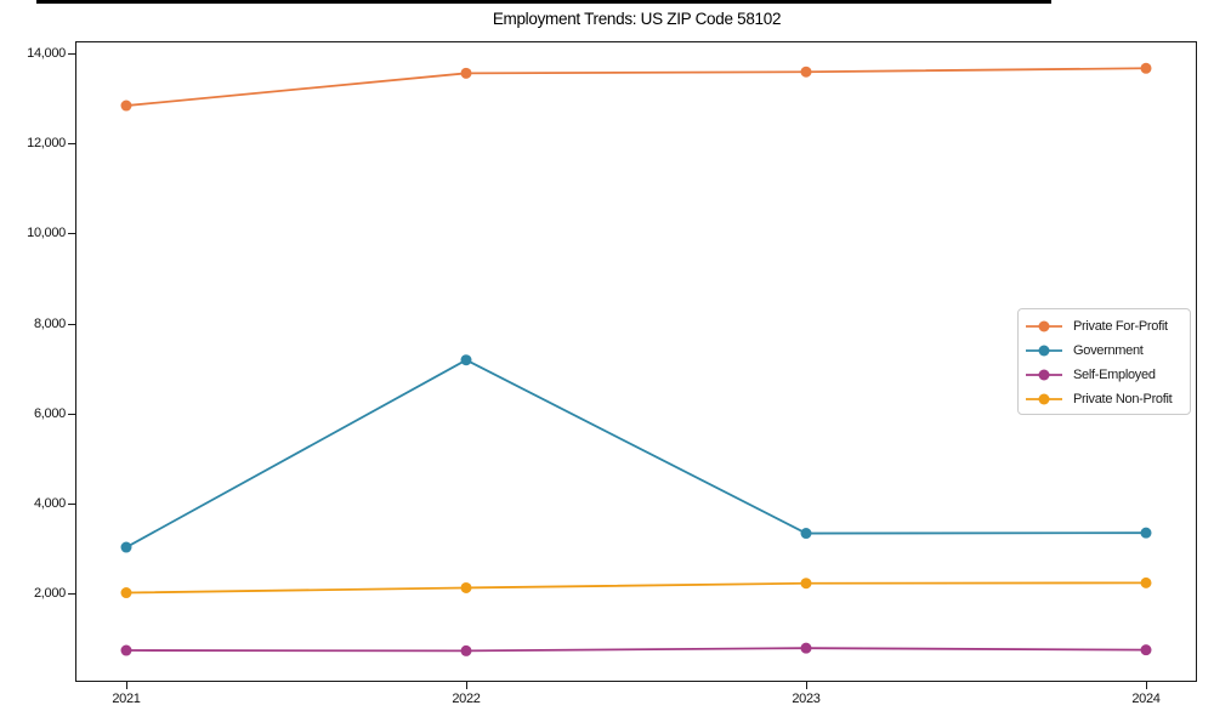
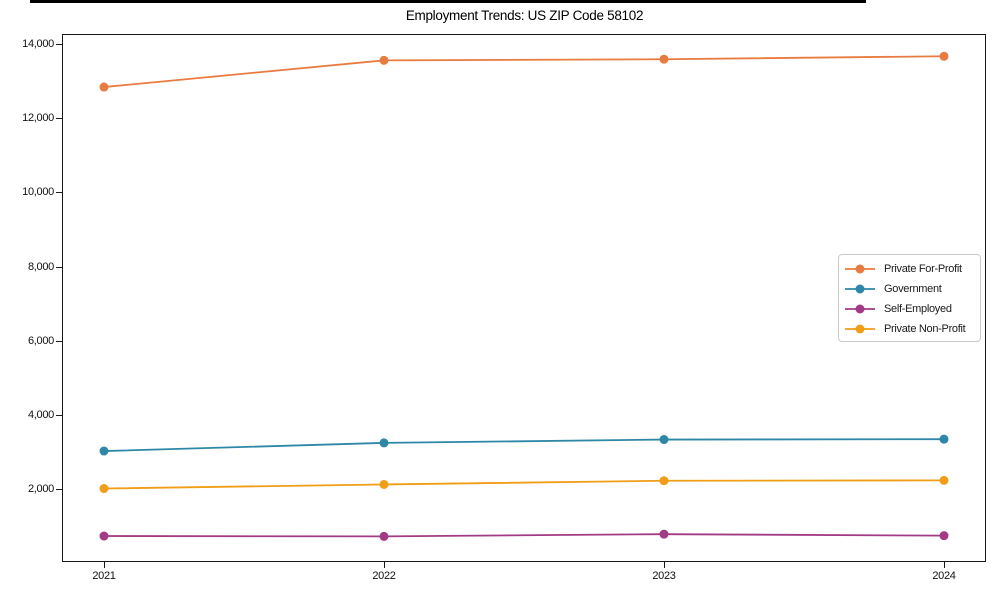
Government/2022: 7200 -> 3300
